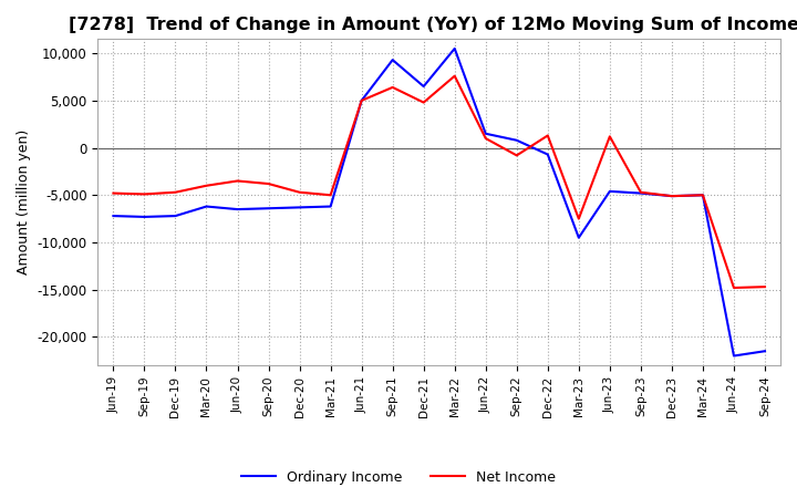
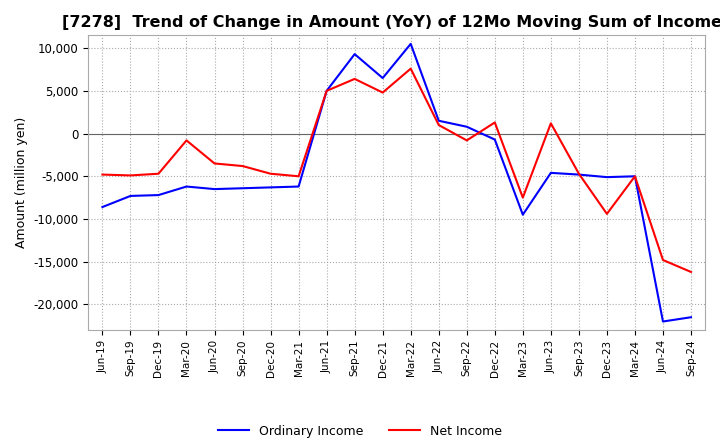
Ordinary Income/Jun-19: -7,200 -> -8,600
Net Income/Mar-20: -4,000 -> -800
Net Income/Dec-23: -5,100 -> -9,400
Net Income/Sep-24: -14,700 -> -16,200
